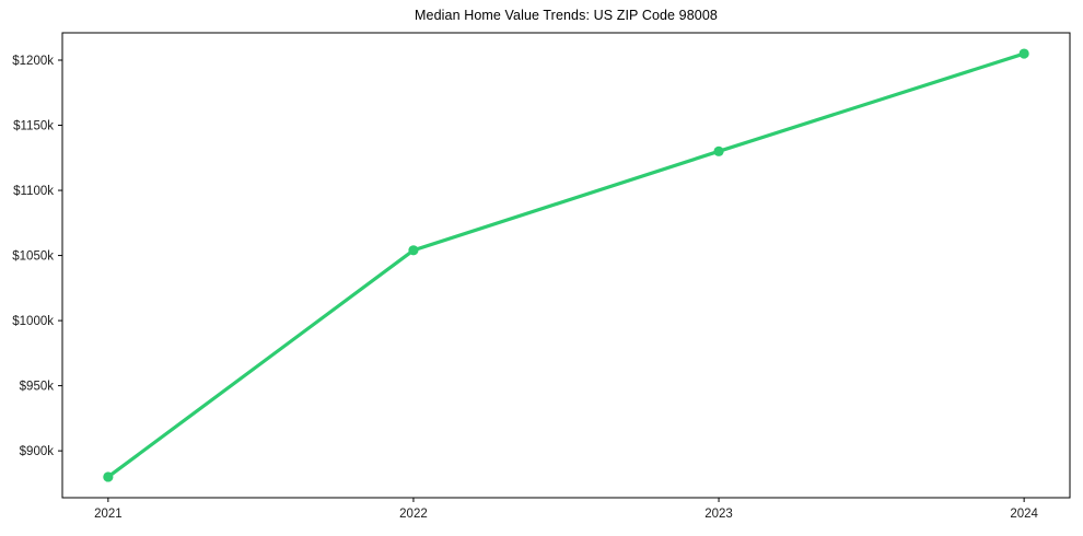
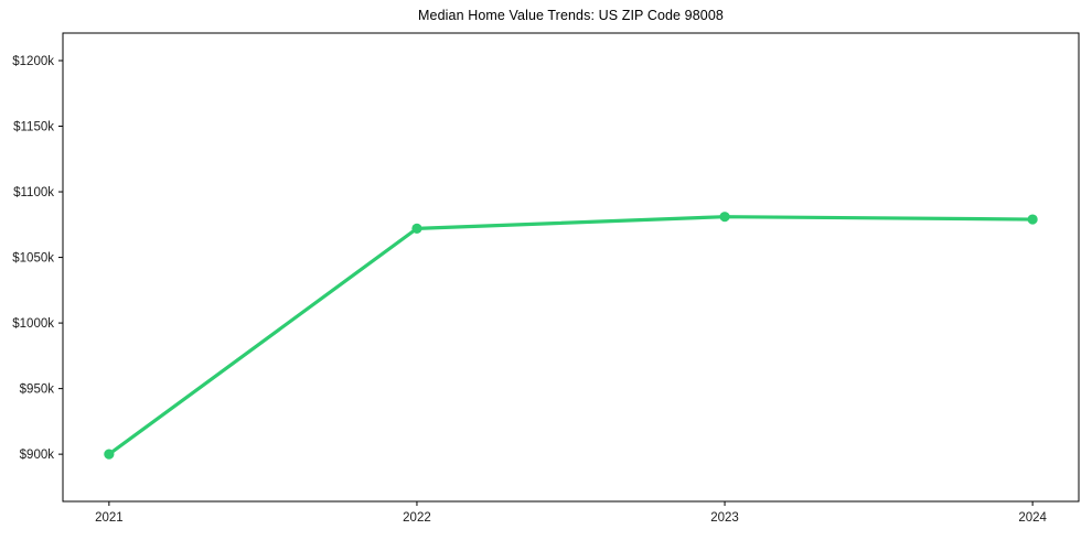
2021: $880k -> $900k
2022: $1054k -> $1072k
2023: $1130k -> $1081k
2024: $1205k -> $1079k
